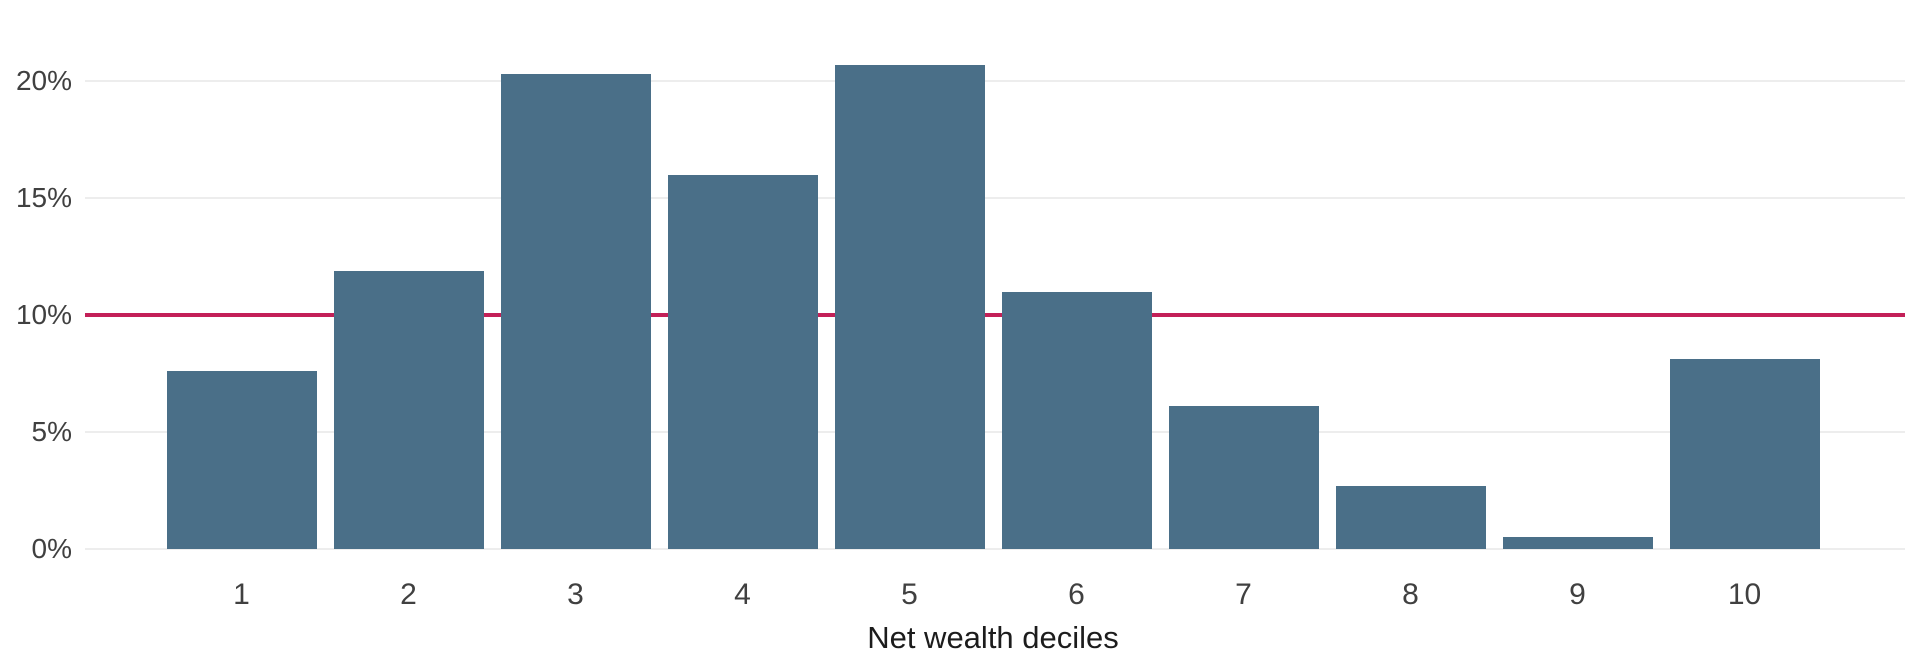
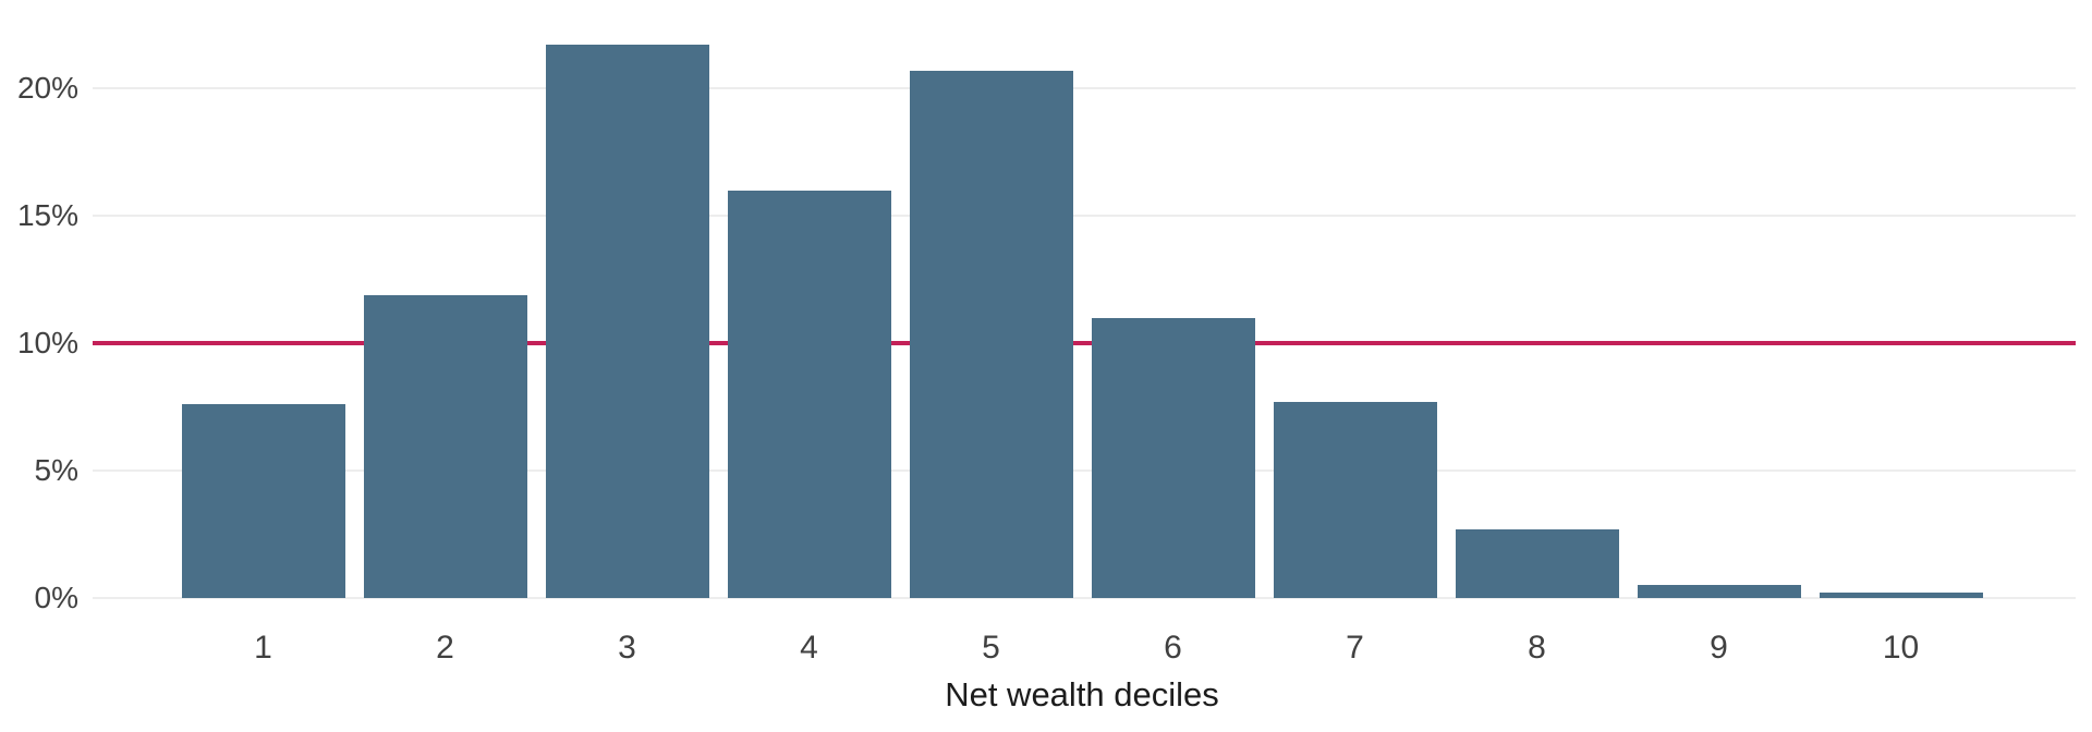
3: 20.3% -> 21.7%
7: 6.1% -> 7.7%
10: 8.1% -> 0.2%
